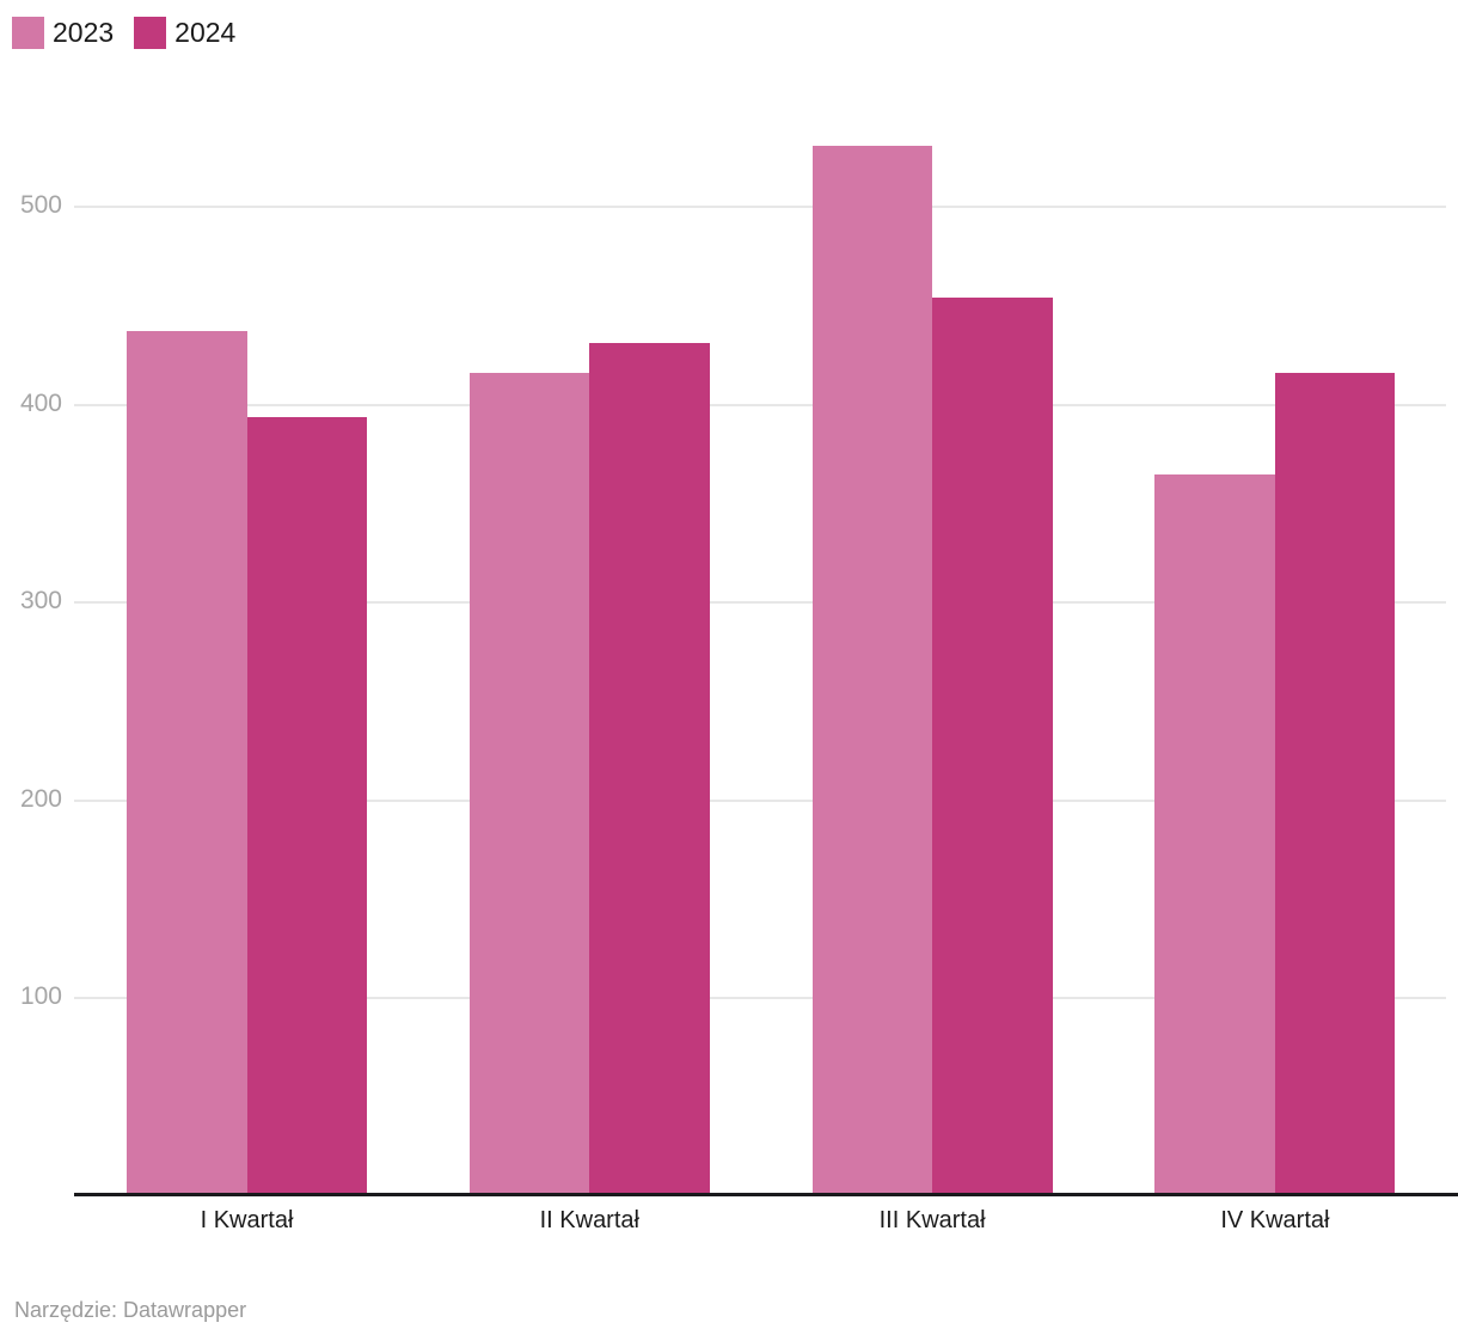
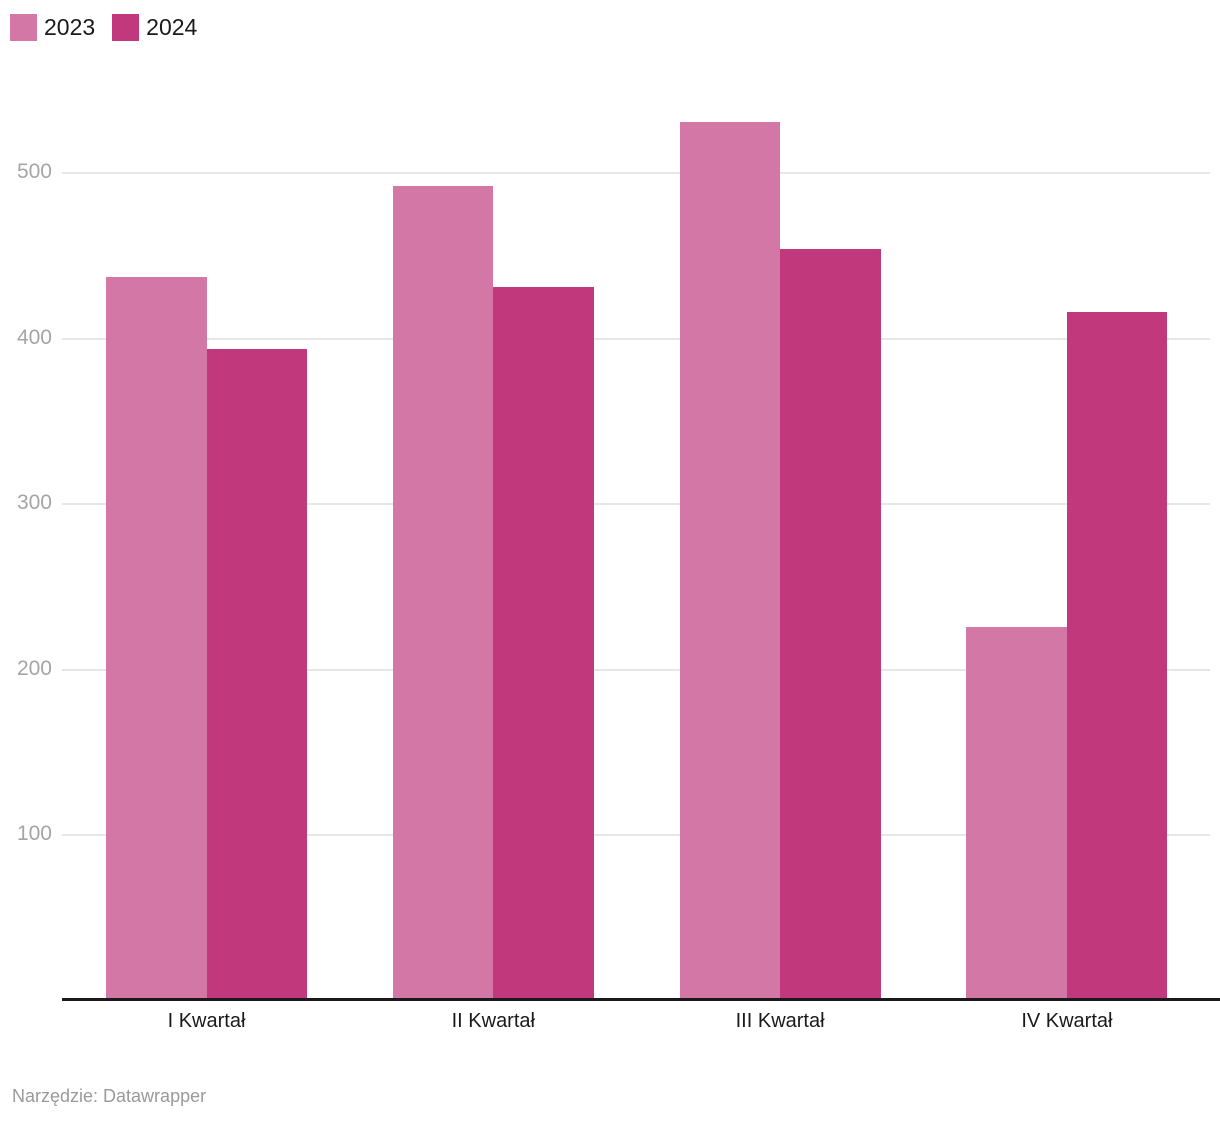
2023/II Kwartał: 416 -> 492
2023/IV Kwartał: 365 -> 226
